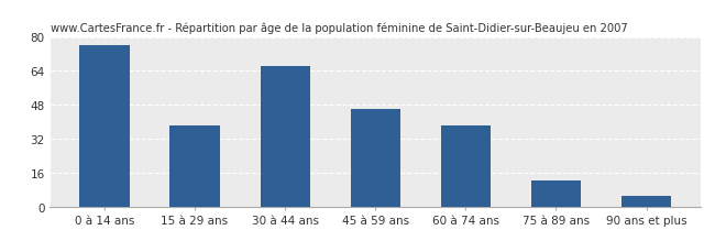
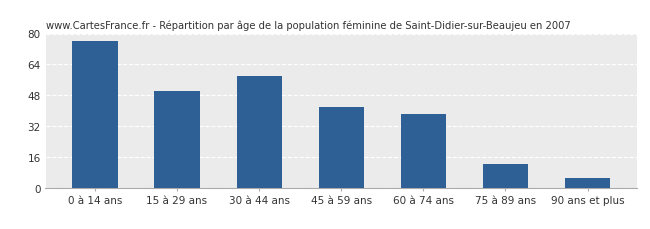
15 à 29 ans: 38 -> 50
30 à 44 ans: 66 -> 58
45 à 59 ans: 46 -> 42
